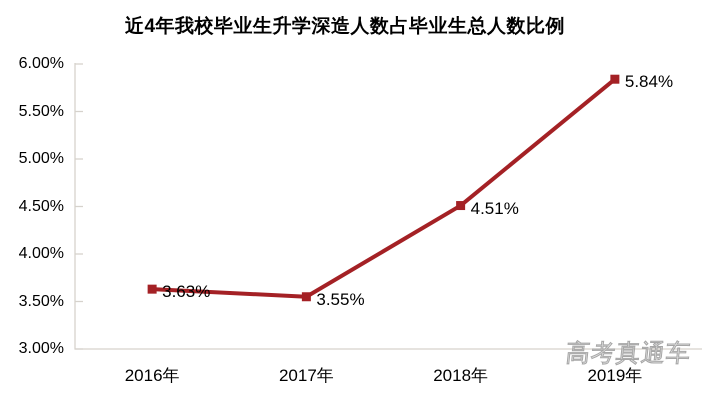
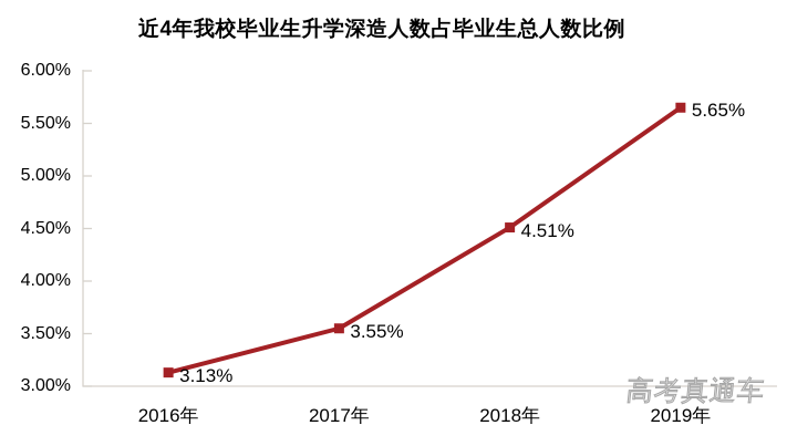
2016年: 3.63% -> 3.13%
2019年: 5.84% -> 5.65%
